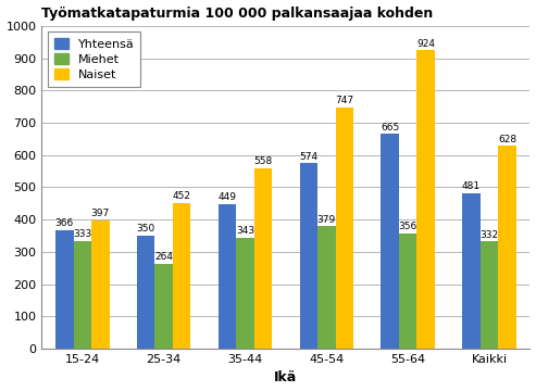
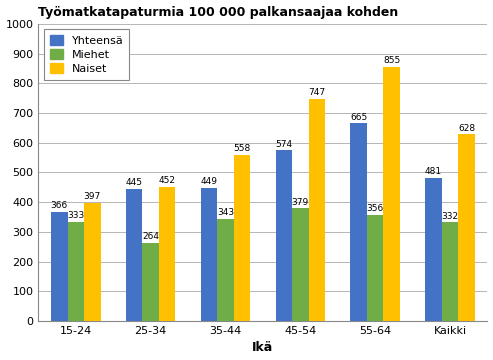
Yhteensä/25-34: 350 -> 445
Naiset/55-64: 924 -> 855
